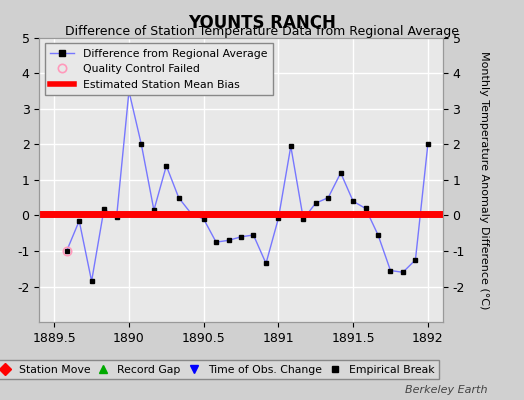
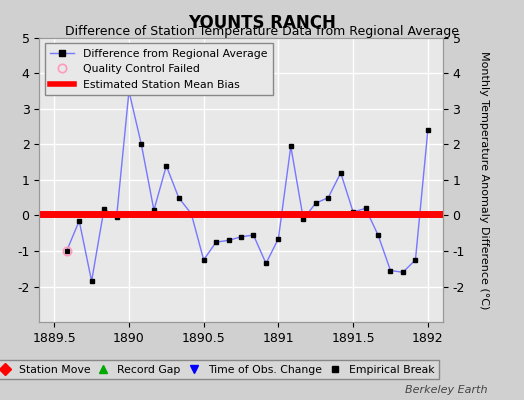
1890.5: -0.10 -> -1.25
1891: -0.08 -> -0.65
1891.5: 0.40 -> 0.10
1892: 2.00 -> 2.40
